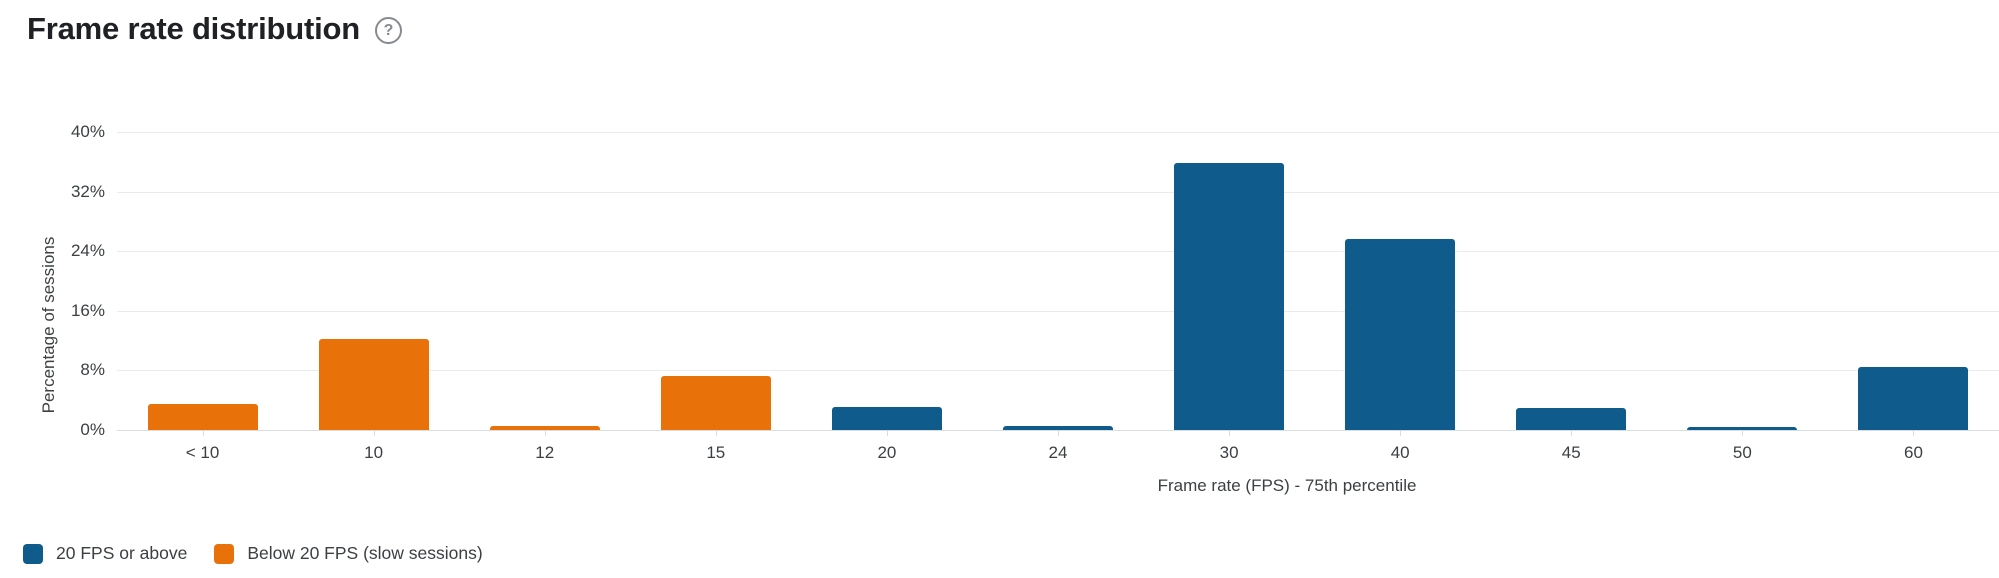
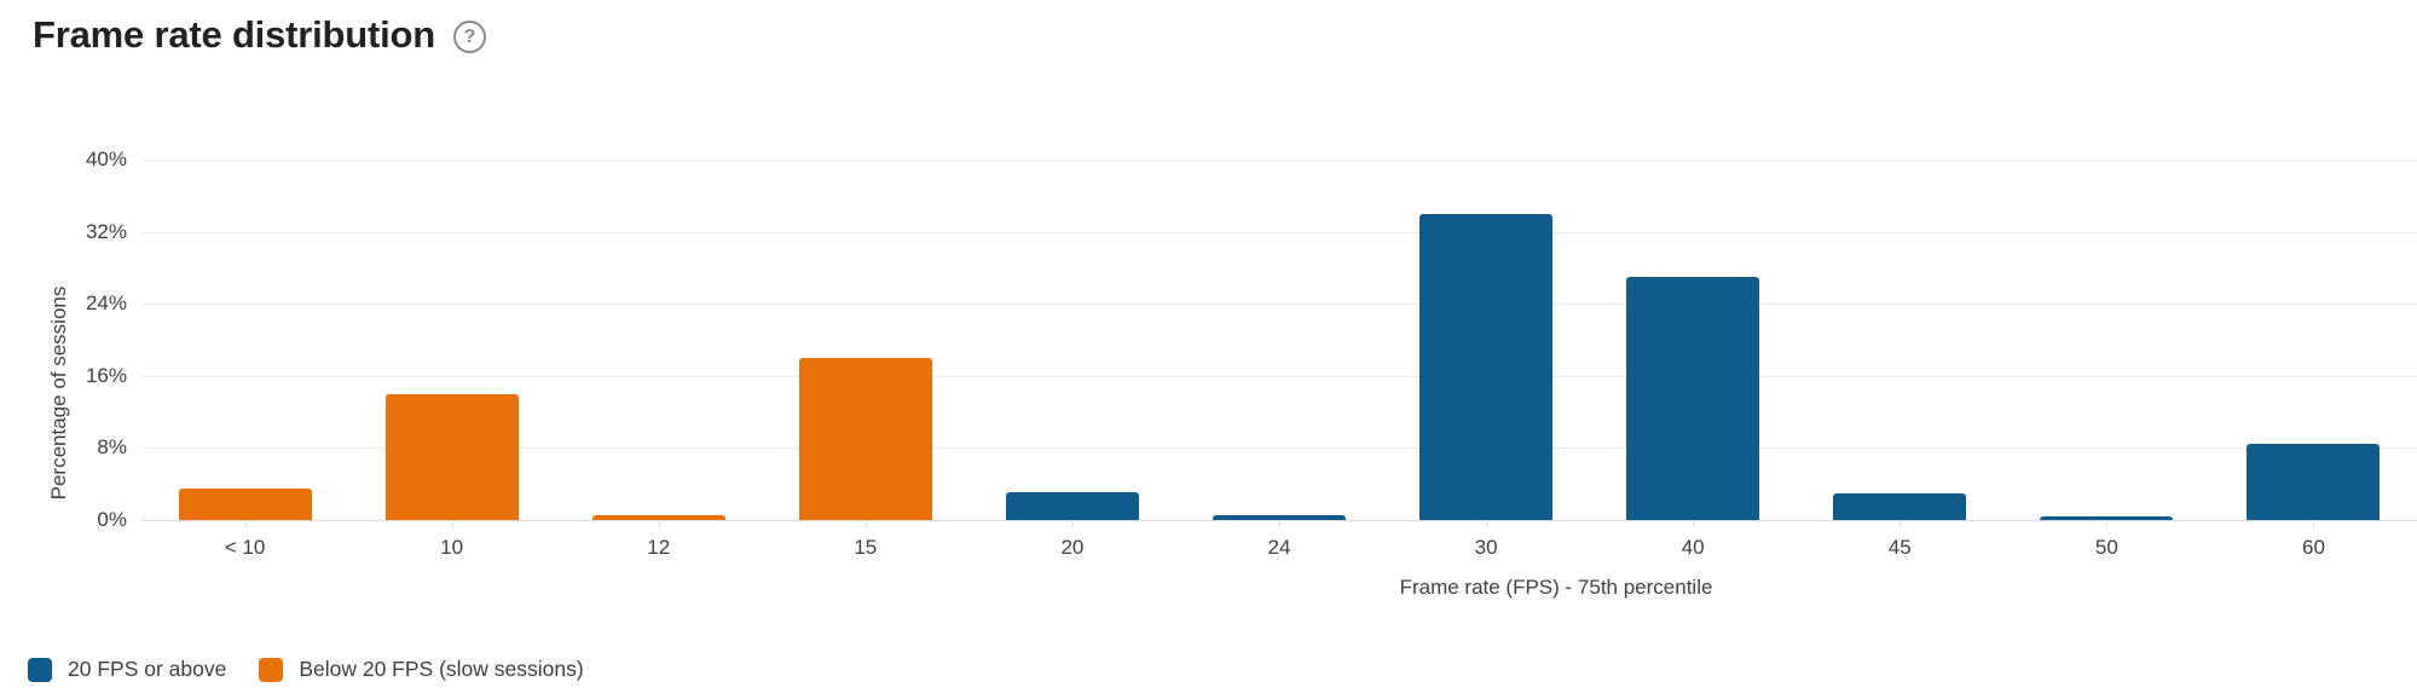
Below 20 FPS (slow sessions)/10: 12% -> 14%
Below 20 FPS (slow sessions)/15: 7% -> 18%
20 FPS or above/30: 36% -> 34%
20 FPS or above/40: 26% -> 27%
